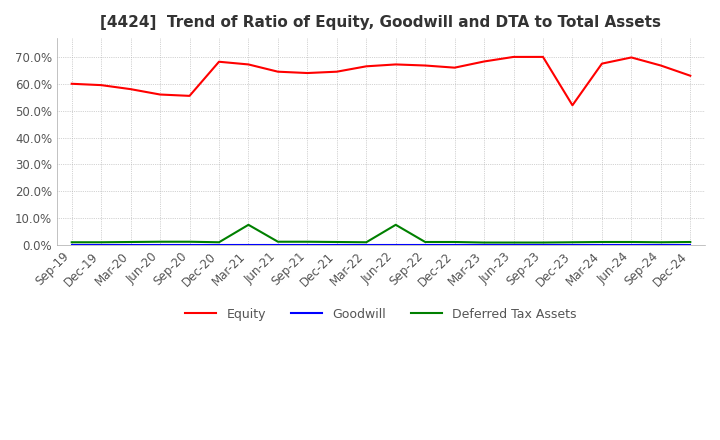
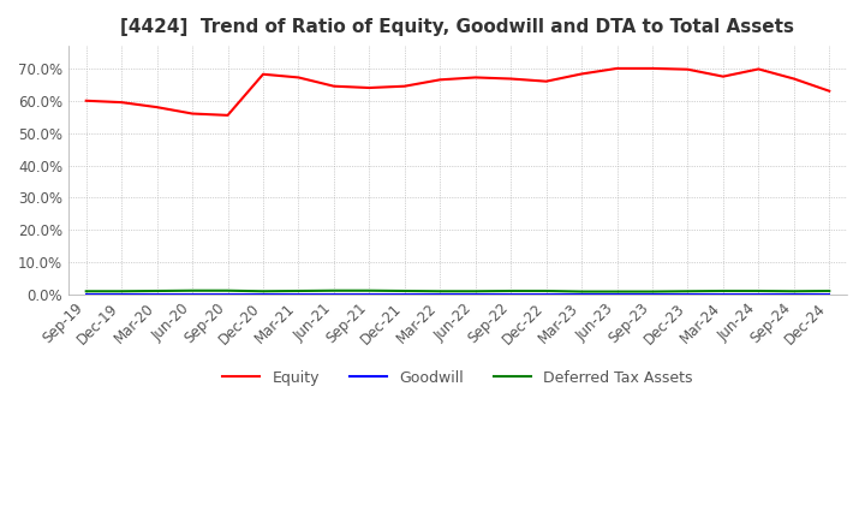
Deferred Tax Assets/Mar-21: 7.5% -> 1.1%
Deferred Tax Assets/Jun-22: 7.5% -> 1.0%
Equity/Dec-23: 52.0% -> 69.7%
